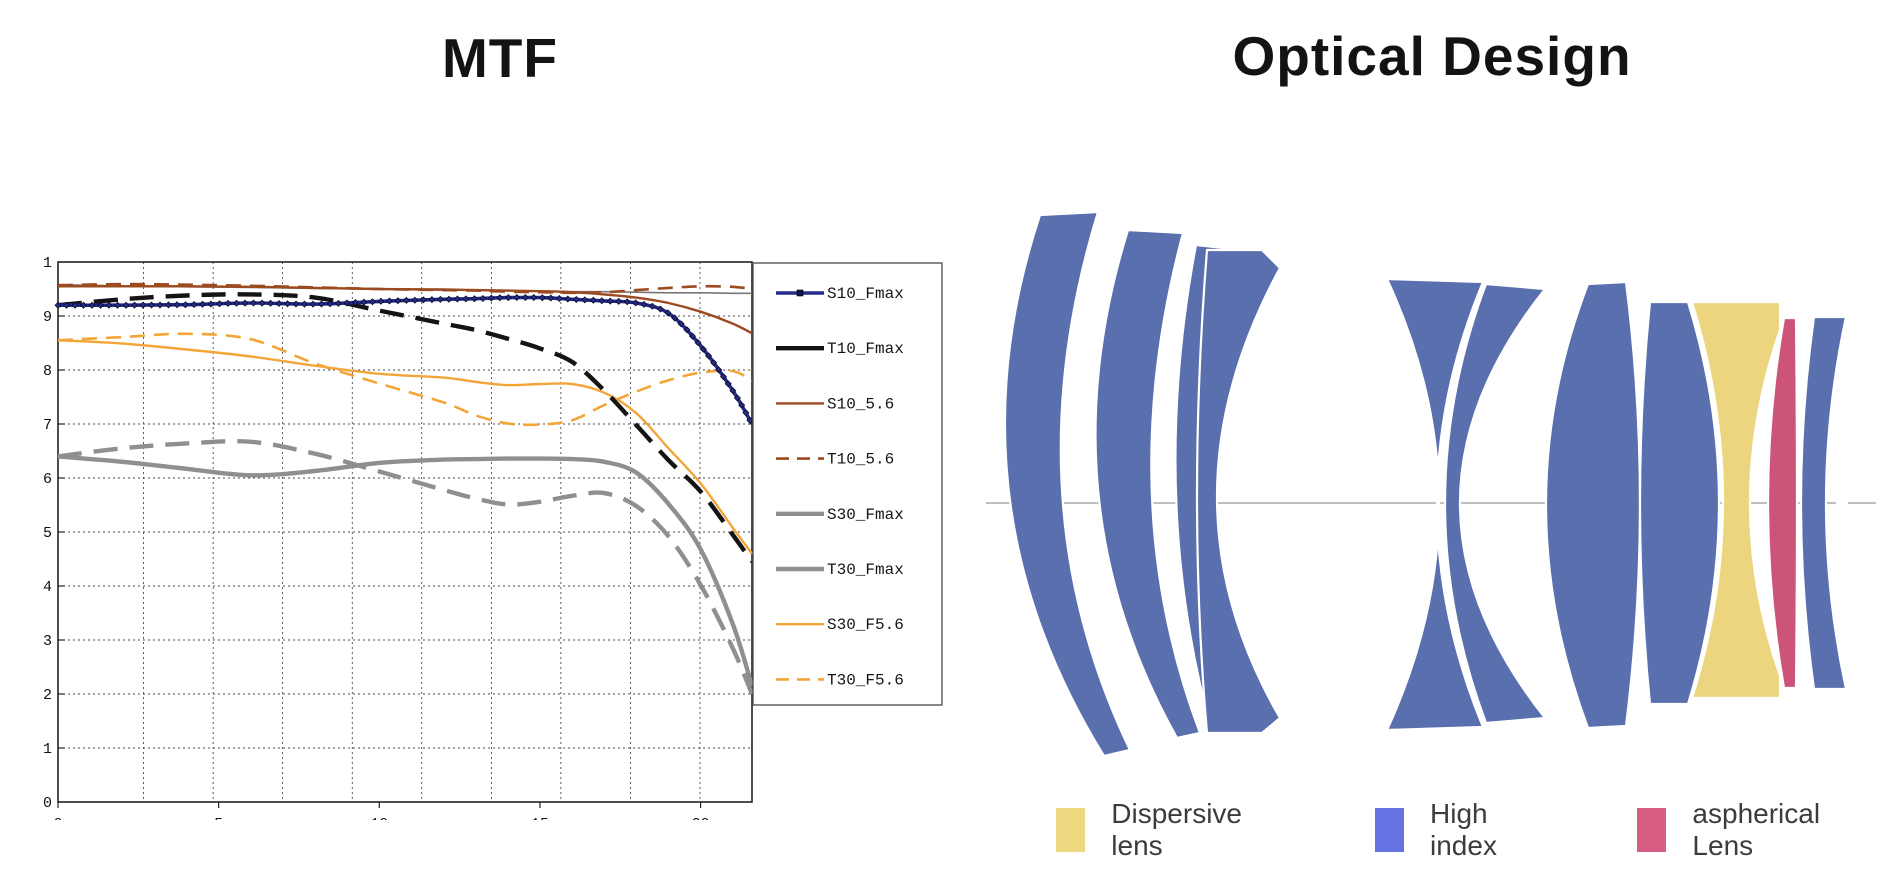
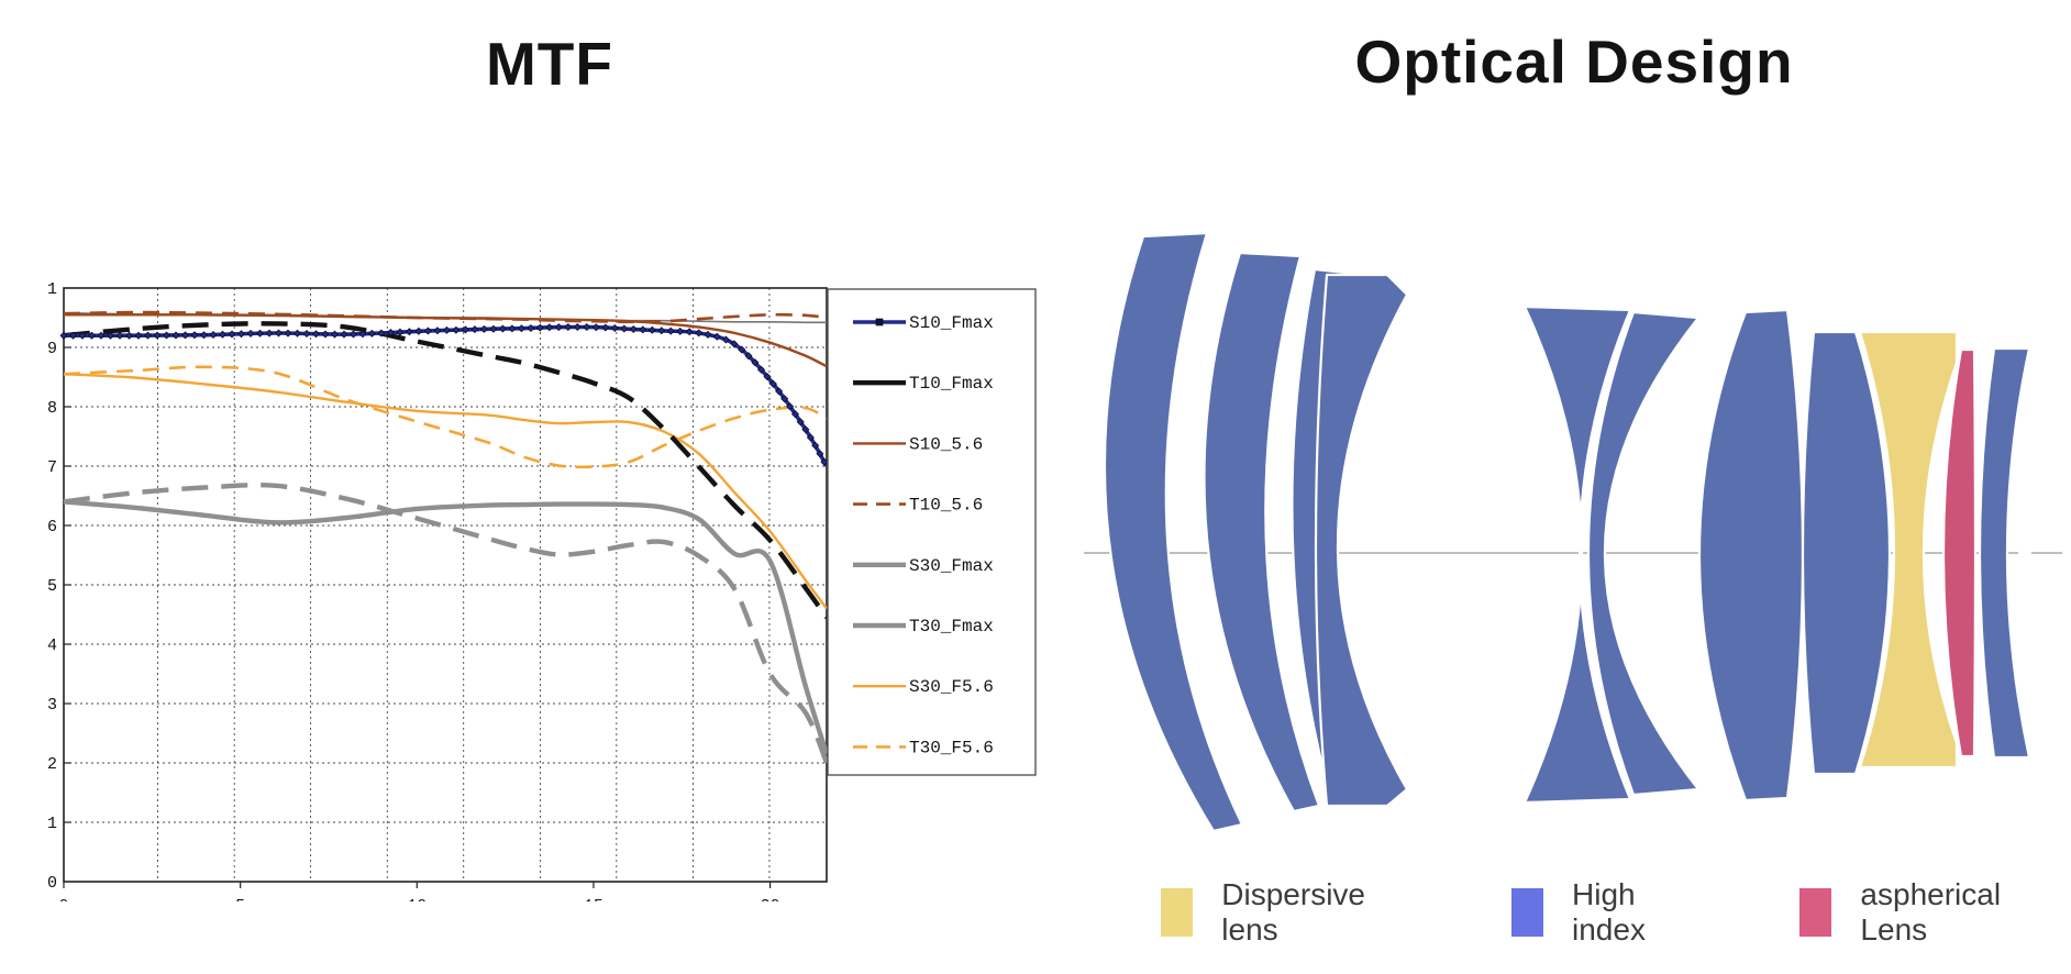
S30_Fmax/20: 0.47 -> 0.54
T30_Fmax/20: 0.40 -> 0.35
